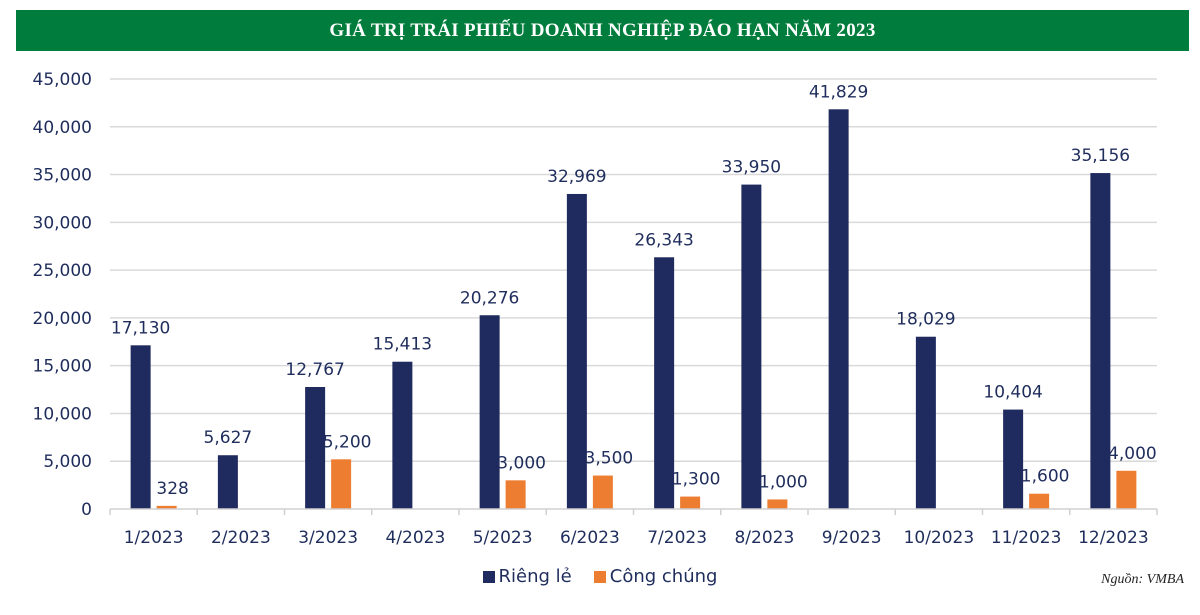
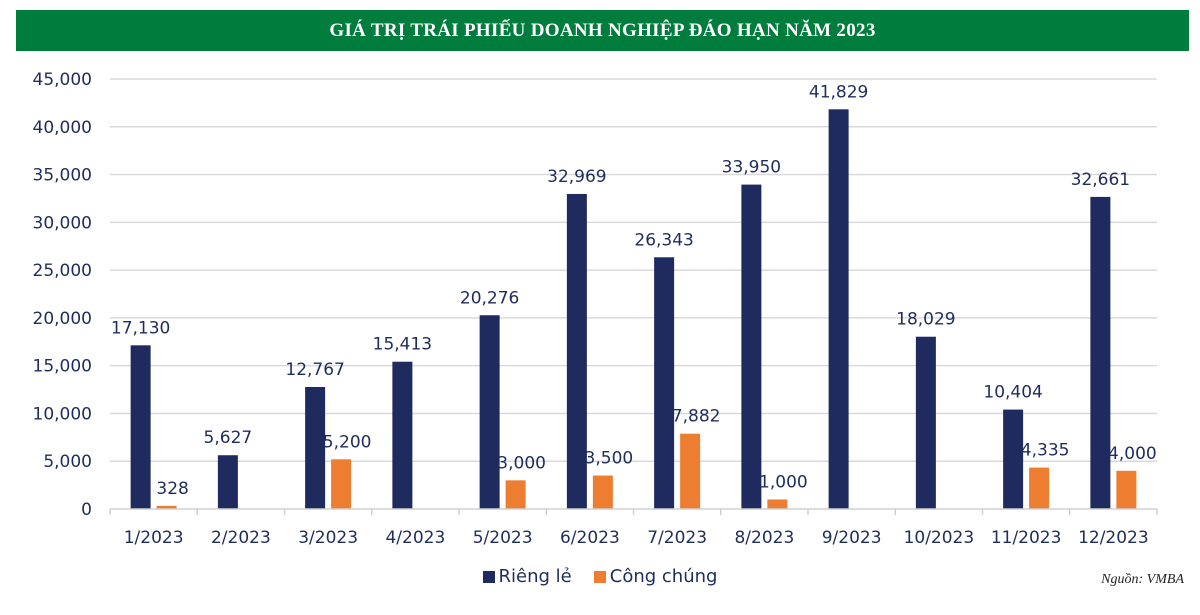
Công chúng/7/2023: 1,300 -> 7,882
Công chúng/11/2023: 1,600 -> 4,335
Riêng lẻ/12/2023: 35,156 -> 32,661
